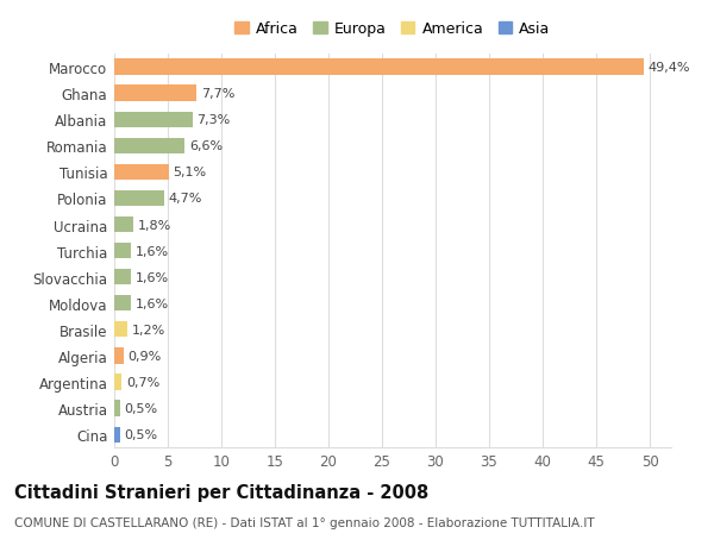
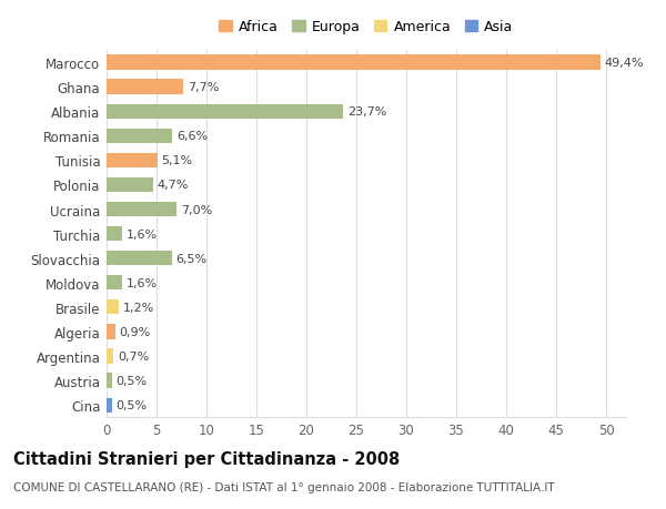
Albania: 7,3% -> 23,7%
Ucraina: 1,8% -> 7,0%
Slovacchia: 1,6% -> 6,5%
